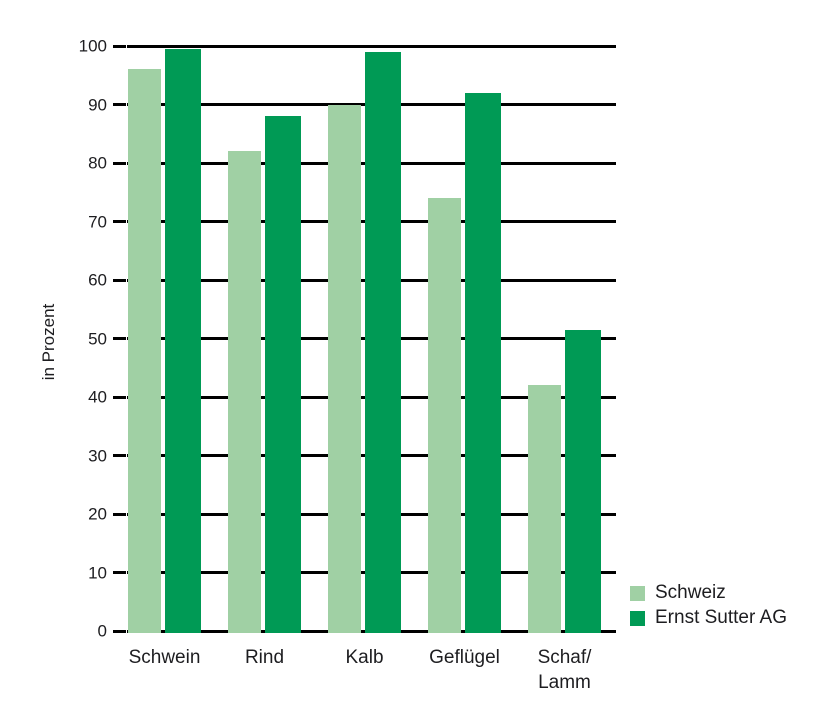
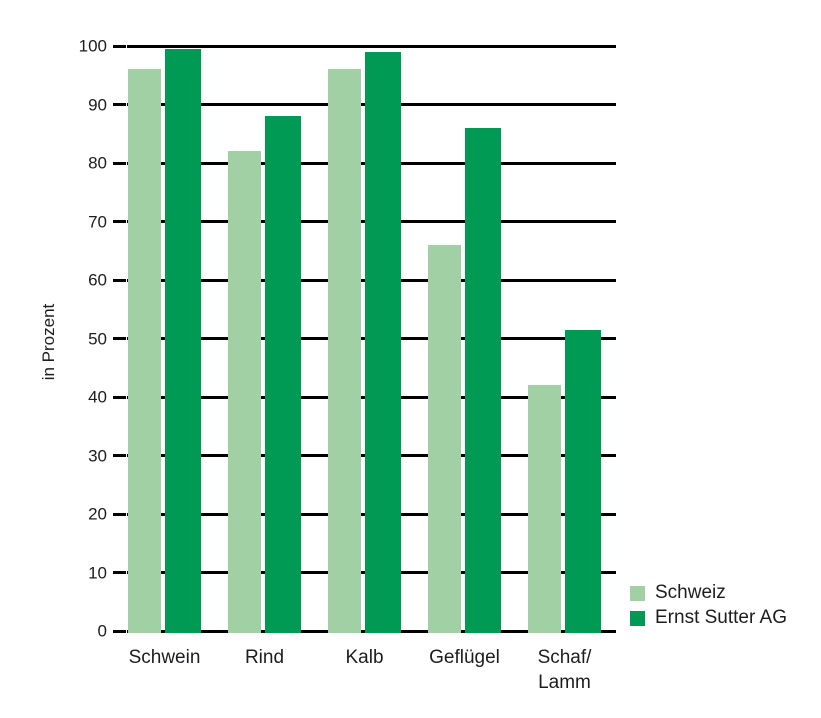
Schweiz/Kalb: 90 -> 96
Schweiz/Geflügel: 74 -> 66
Ernst Sutter AG/Geflügel: 92 -> 86
